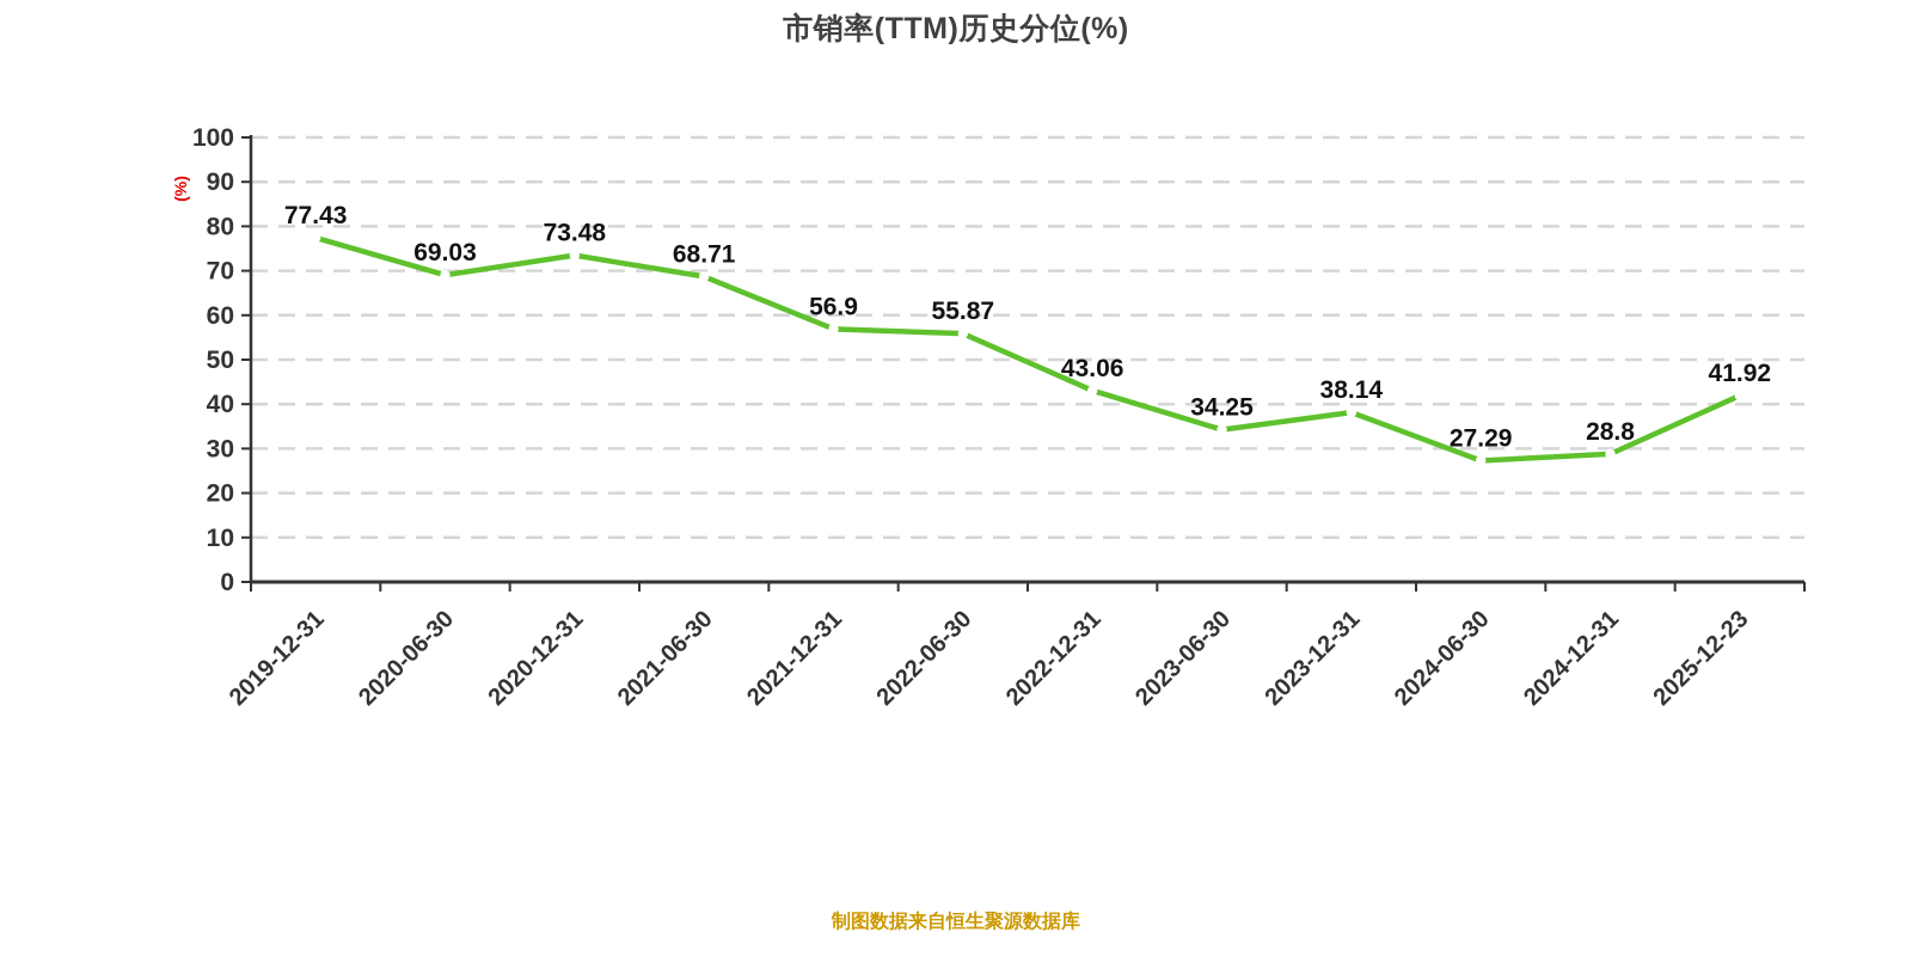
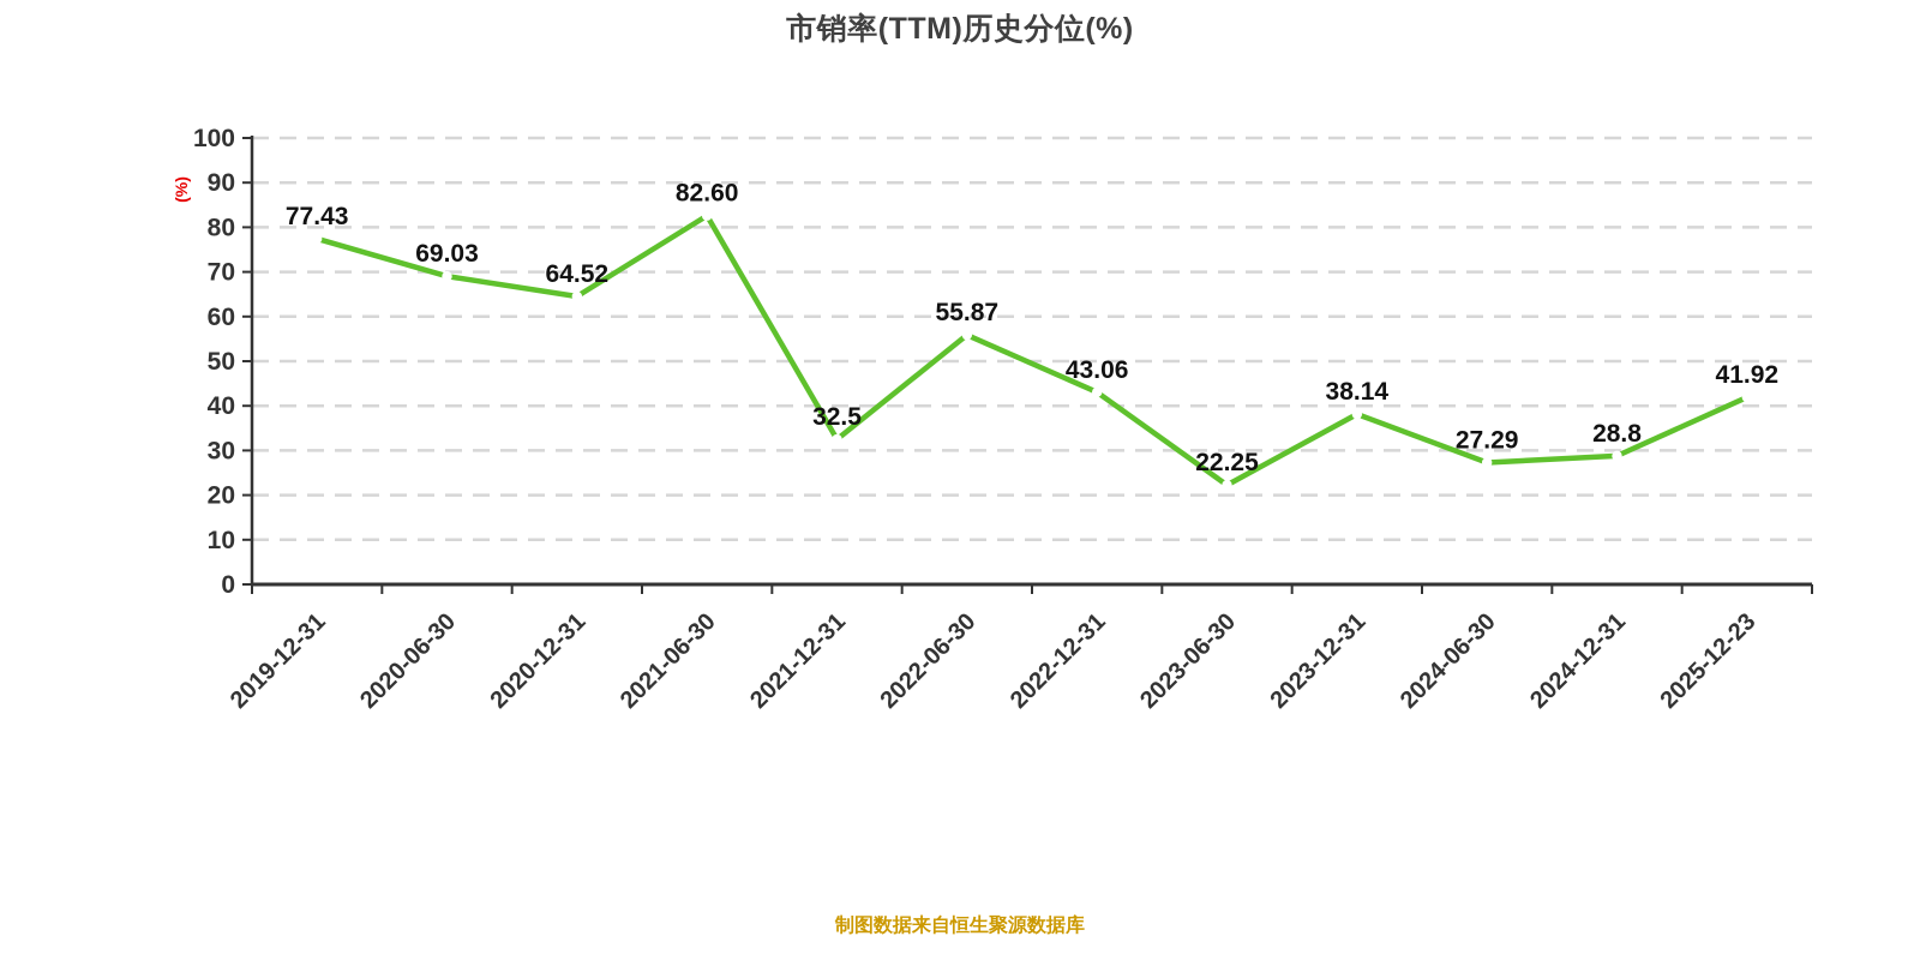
2020-12-31: 73.48 -> 64.52
2021-06-30: 68.71 -> 82.60
2021-12-31: 56.9 -> 32.5
2023-06-30: 34.25 -> 22.25
